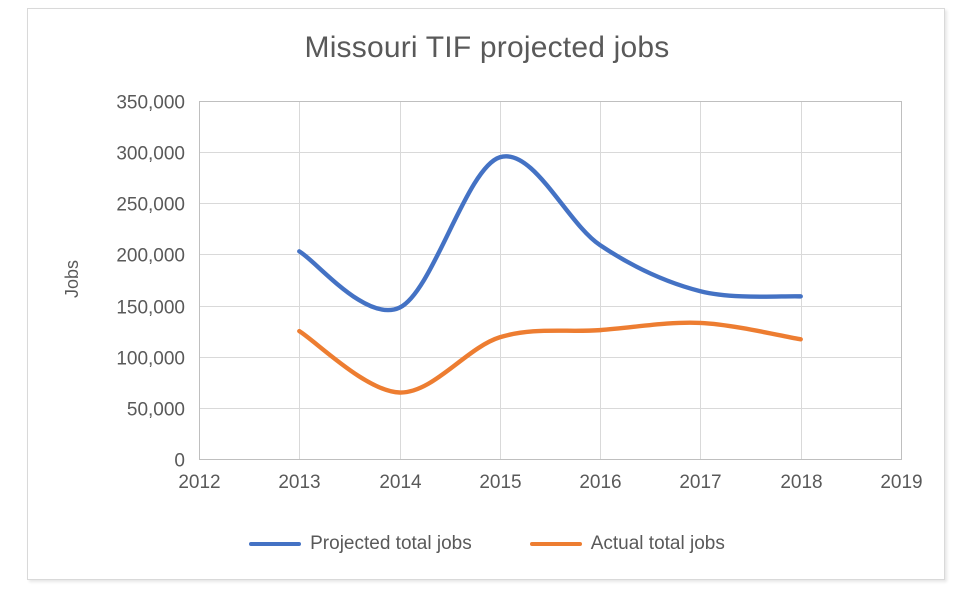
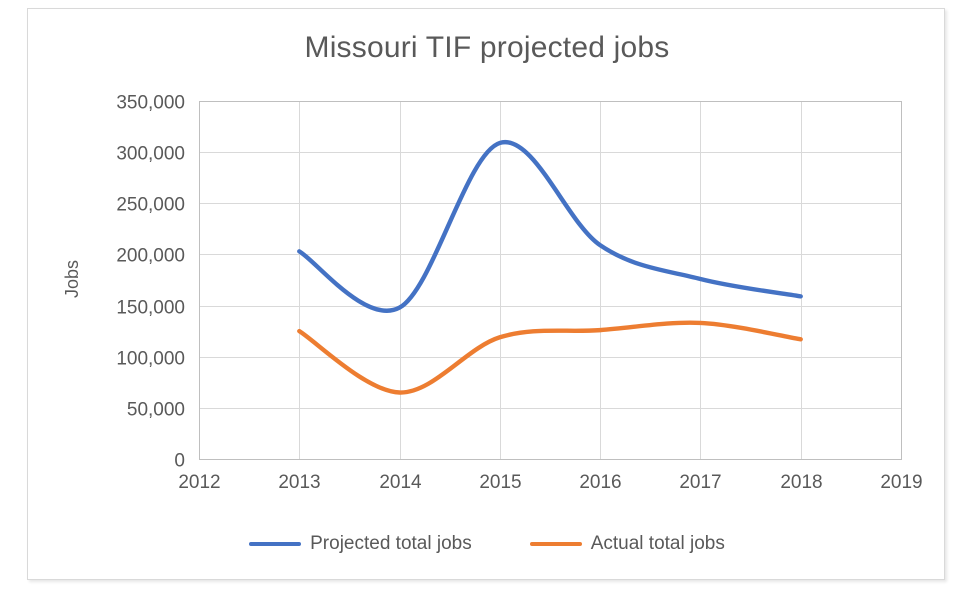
Projected total jobs/2015: 295000 -> 309000
Projected total jobs/2017: 164000 -> 176000
